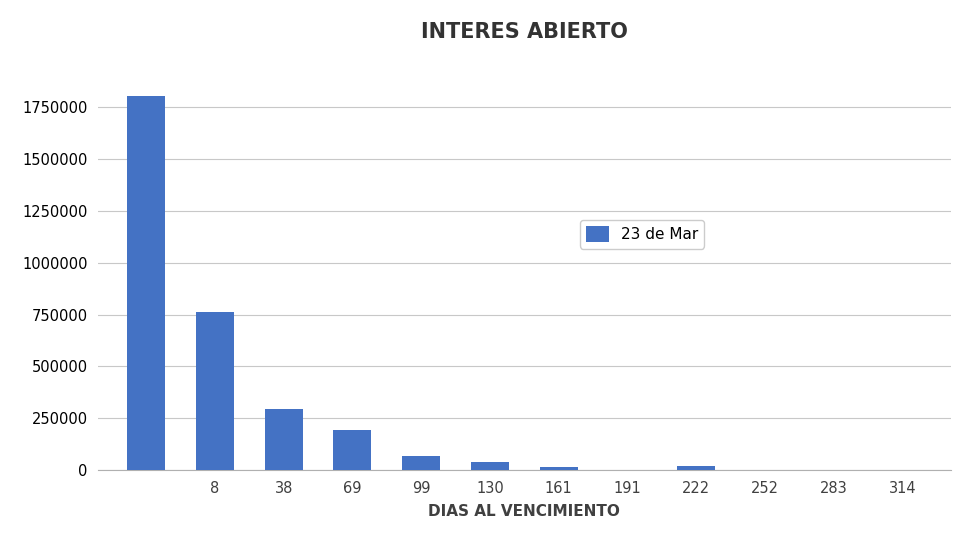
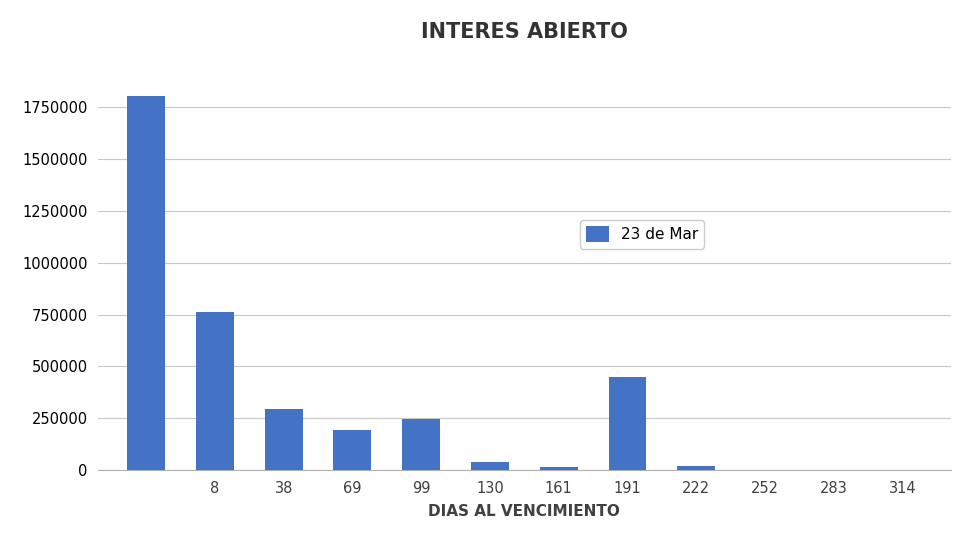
99: 70000 -> 245000
191: 2000 -> 450000
